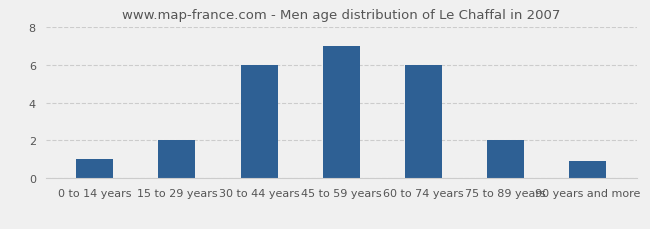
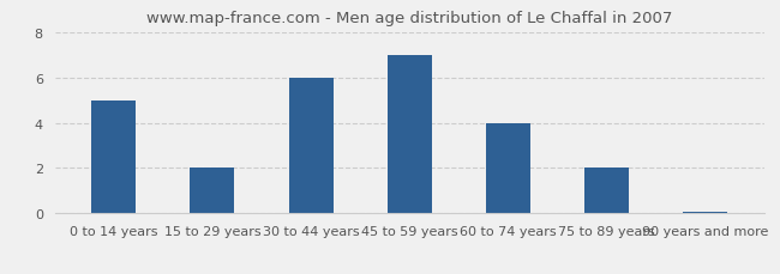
0 to 14 years: 1.0 -> 5.0
60 to 74 years: 6.0 -> 4.0
90 years and more: 0.9 -> 0.1
